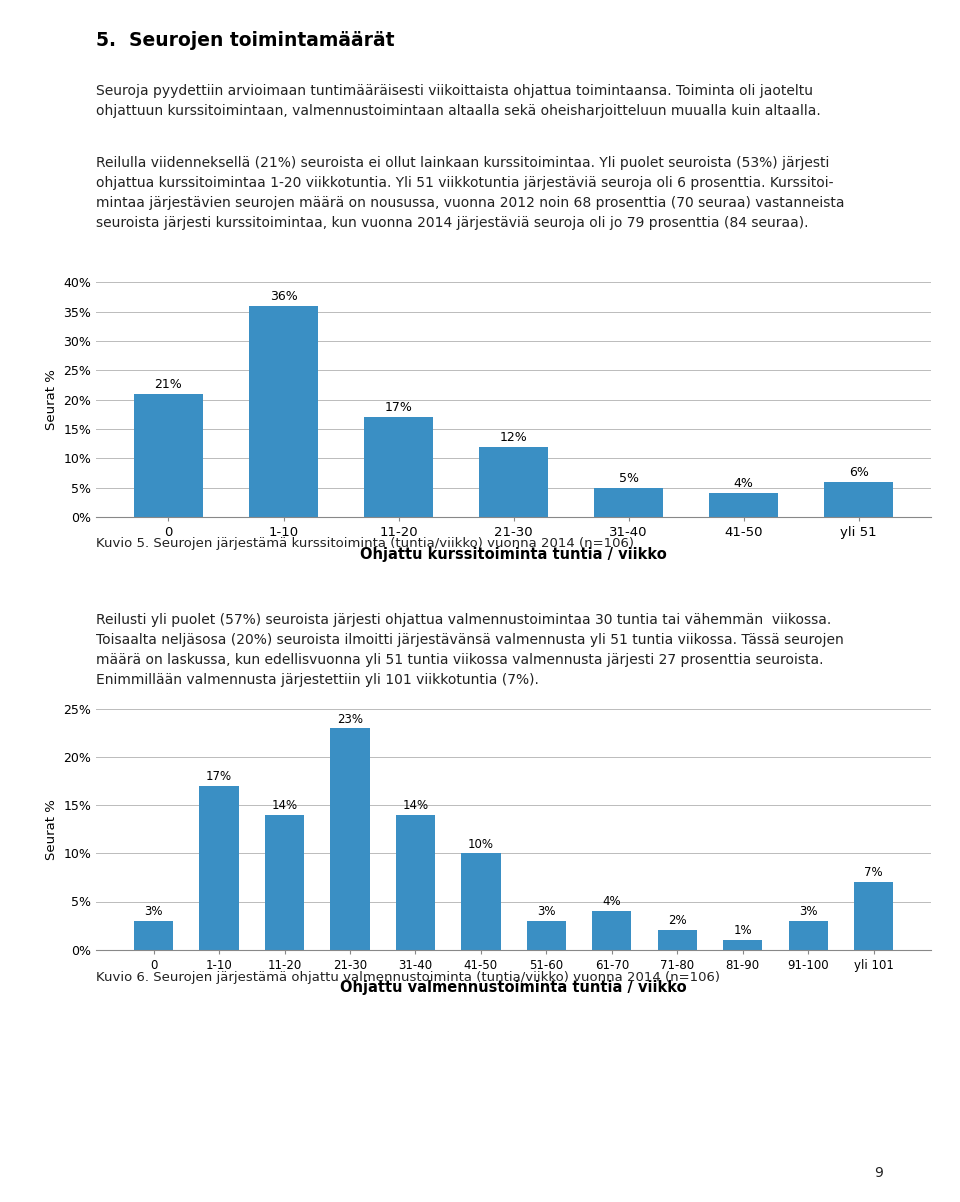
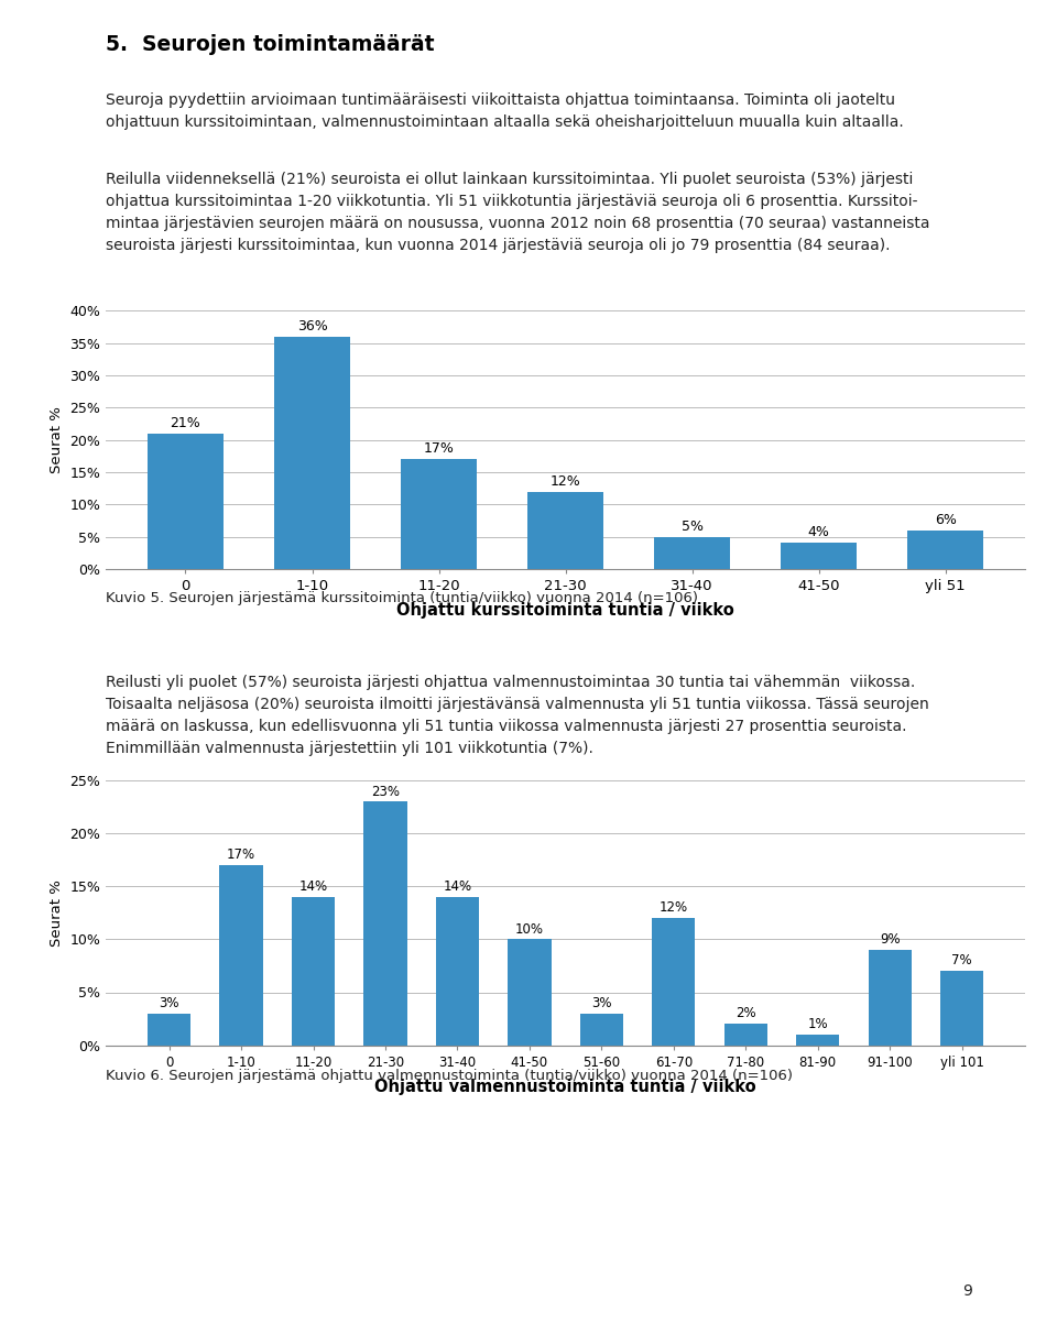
61-70: 4% -> 12%
91-100: 3% -> 9%
